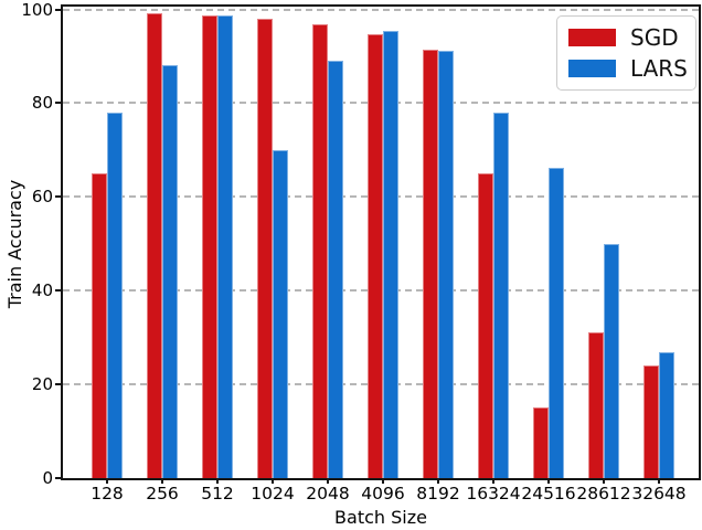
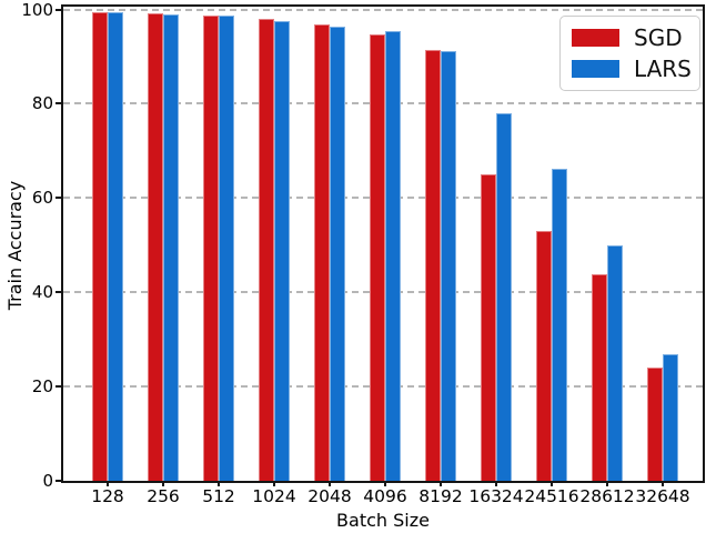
SGD/128: 65 -> 99
LARS/128: 78 -> 100
LARS/256: 88 -> 99
LARS/1024: 70 -> 98
LARS/2048: 89 -> 96
SGD/24516: 15 -> 53
SGD/28612: 31 -> 44
